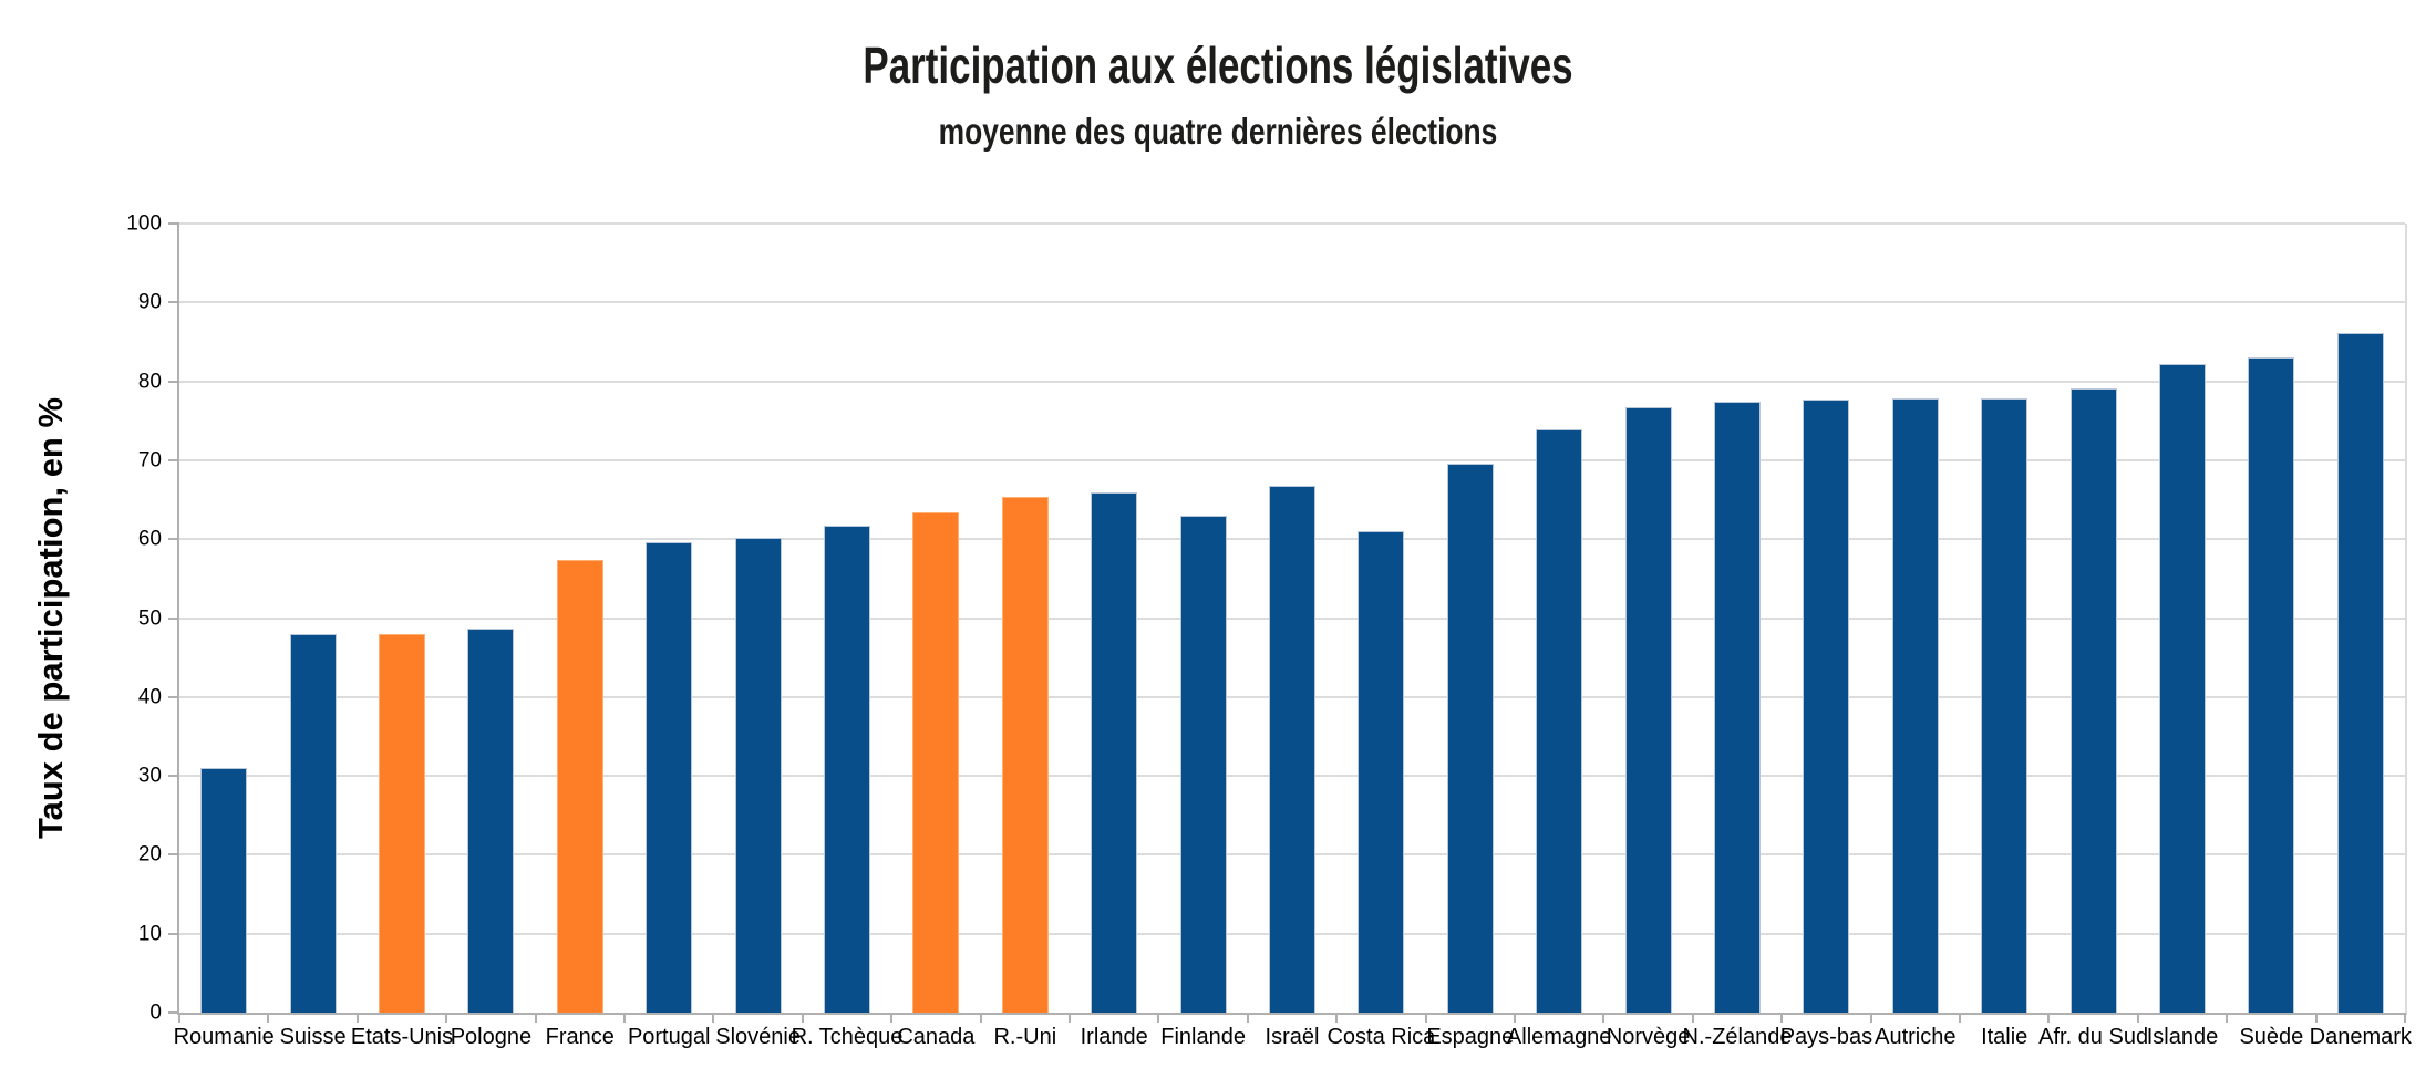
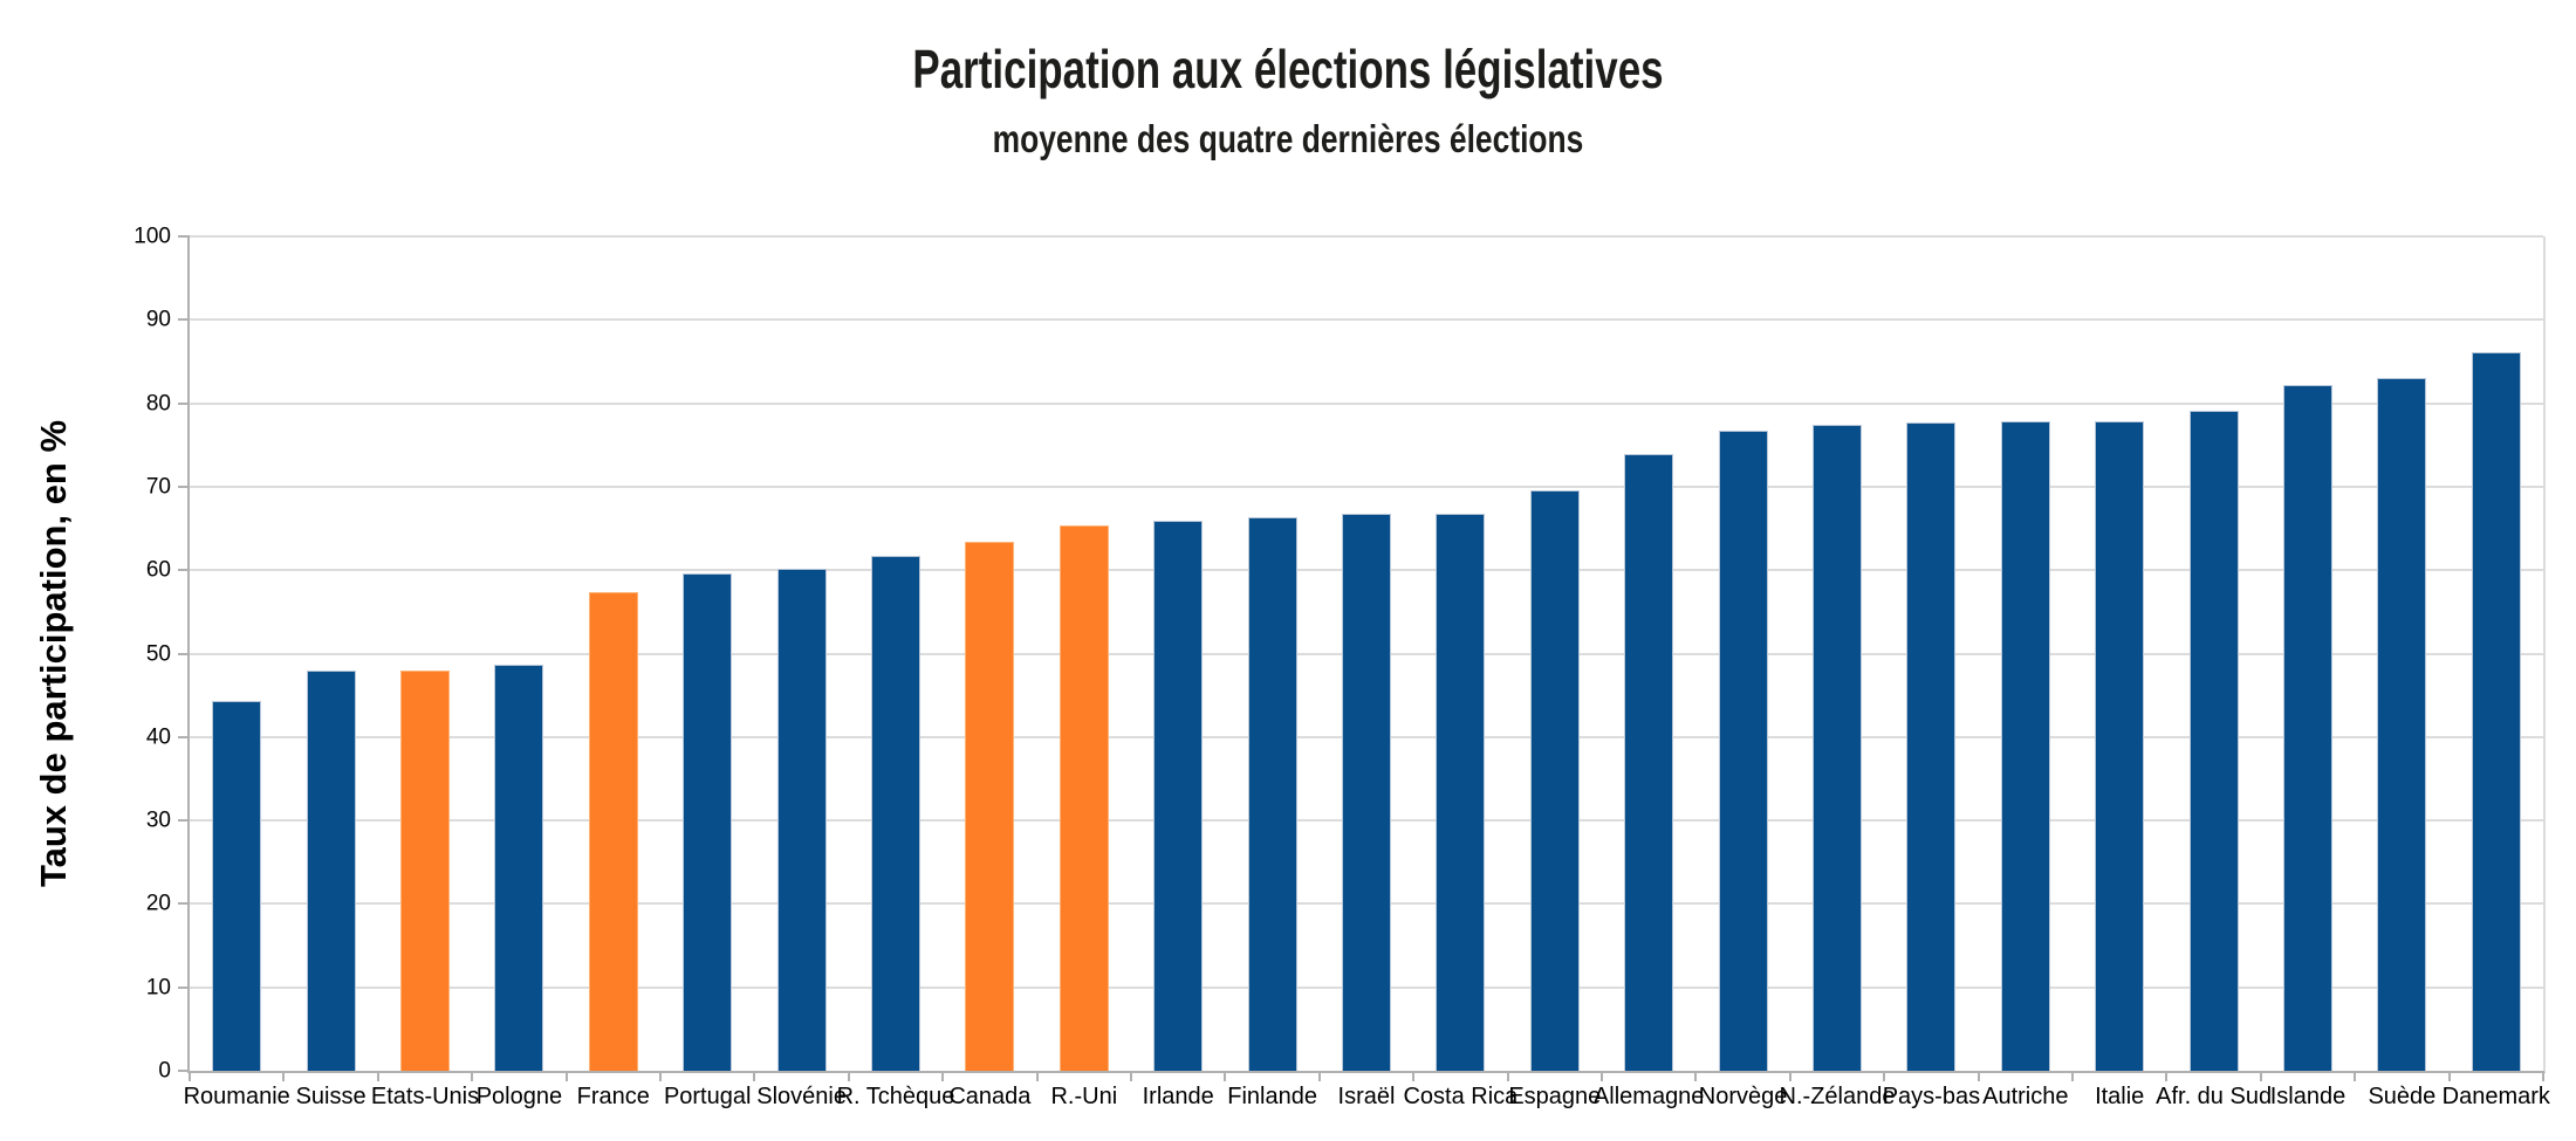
Roumanie: 31 -> 44
Finlande: 63 -> 66
Costa Rica: 61 -> 67
